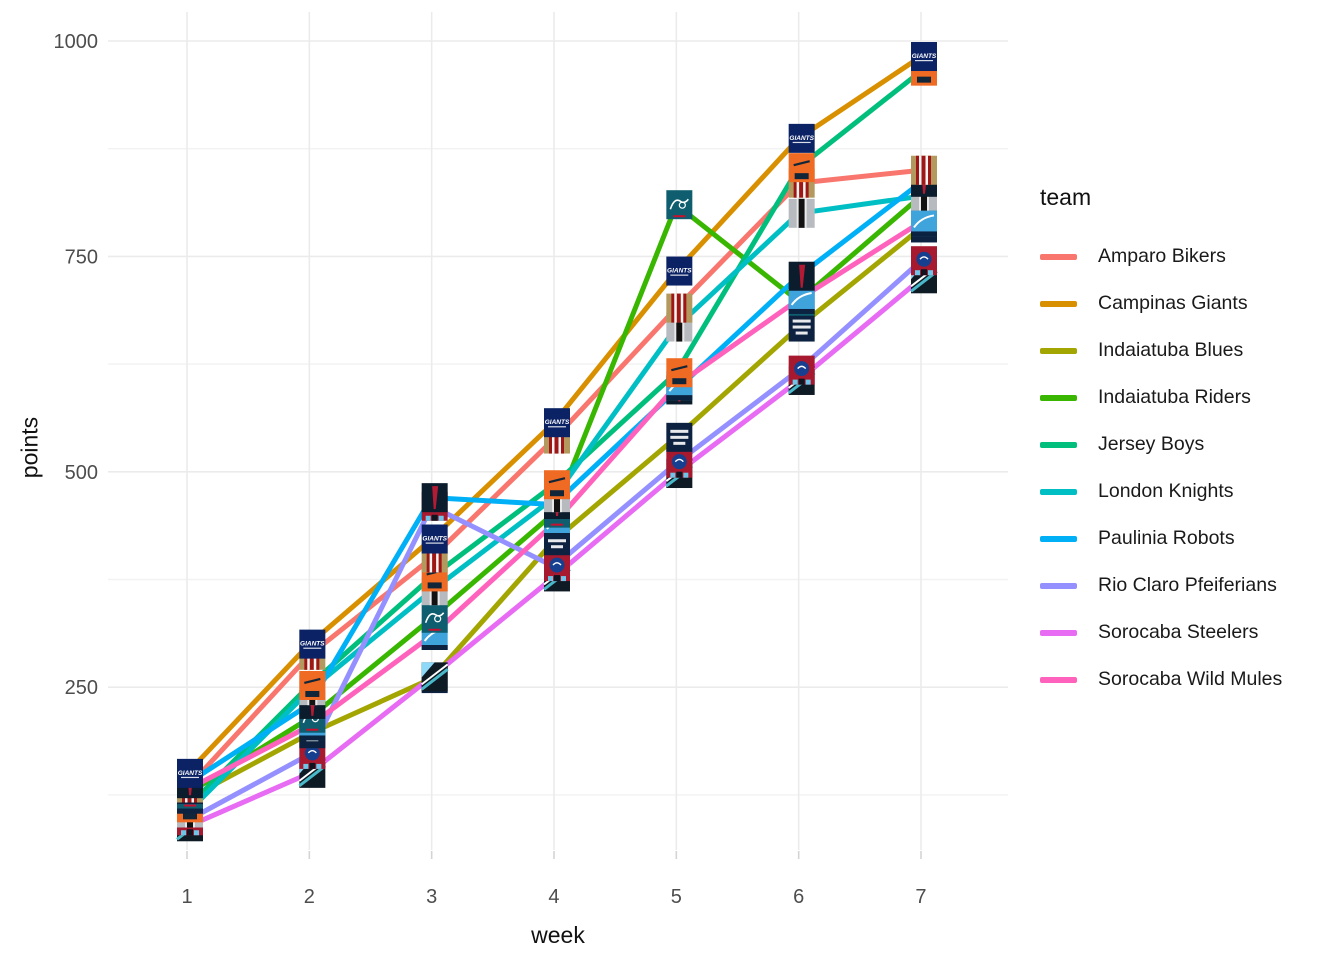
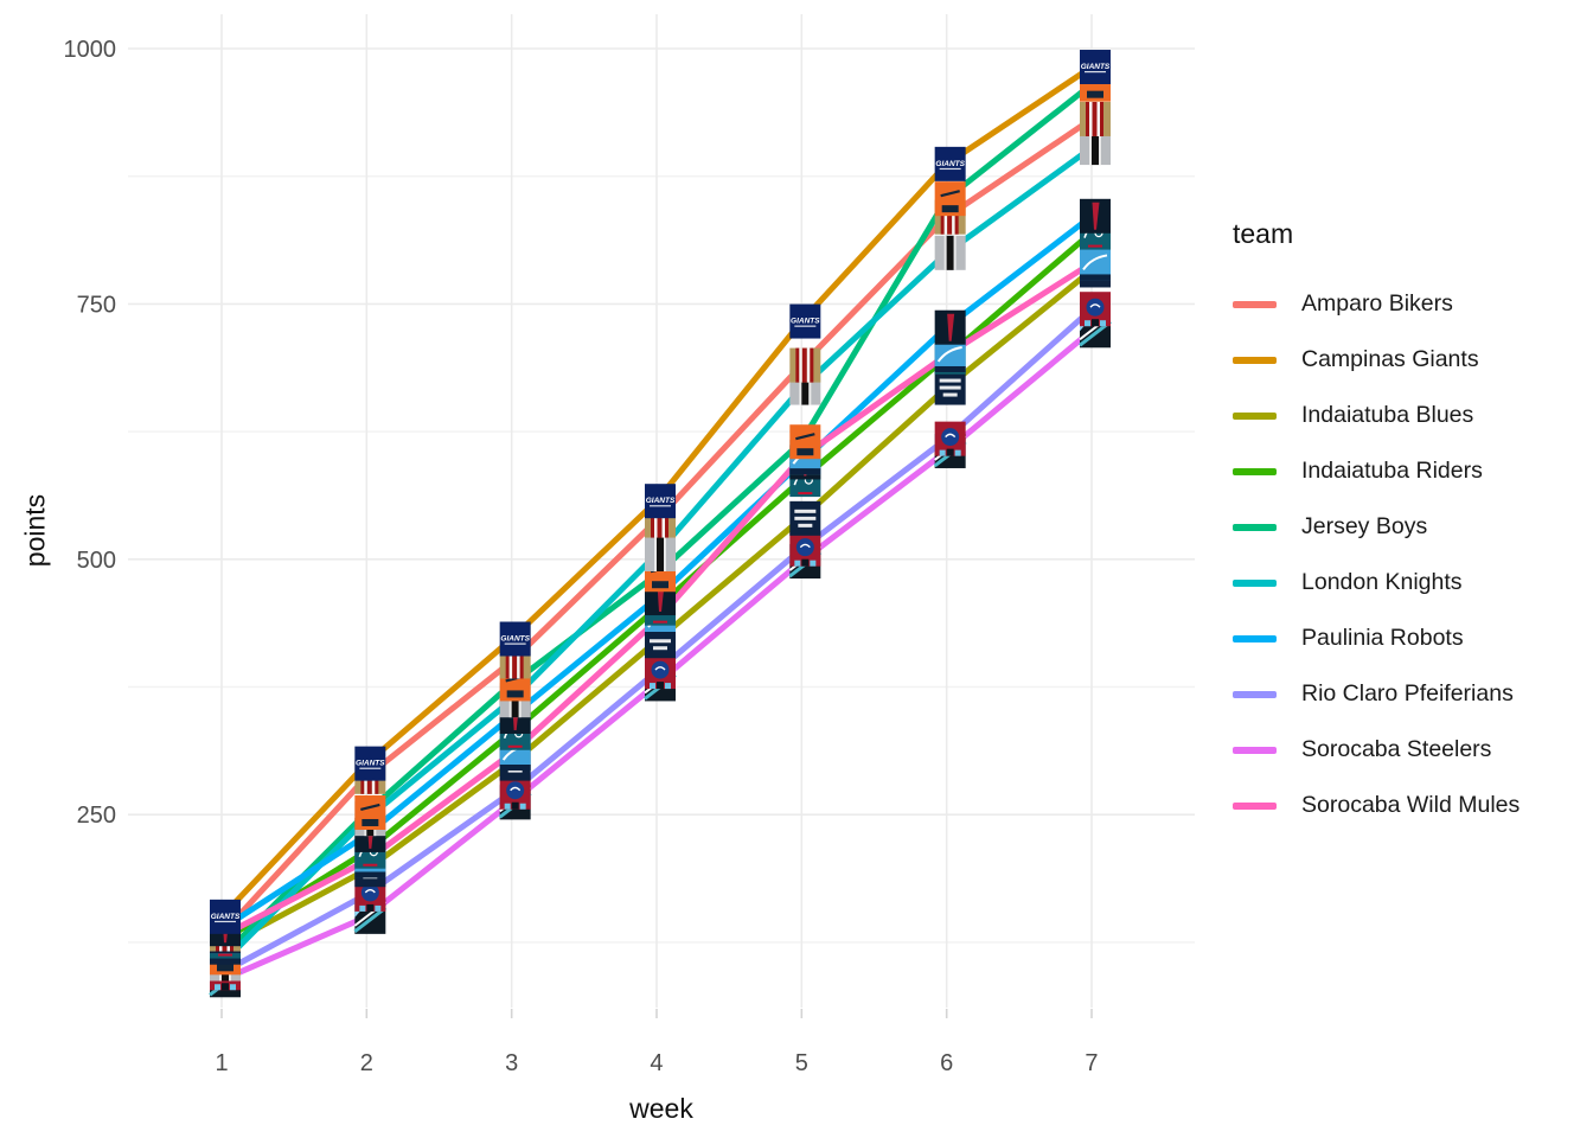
Indaiatuba Blues/3: 260 -> 300
Paulinia Robots/3: 470 -> 350
Rio Claro Pfeiferians/3: 460 -> 270
London Knights/4: 470 -> 500
Indaiatuba Riders/5: 810 -> 580
Amparo Bikers/7: 850 -> 930
London Knights/7: 820 -> 900
